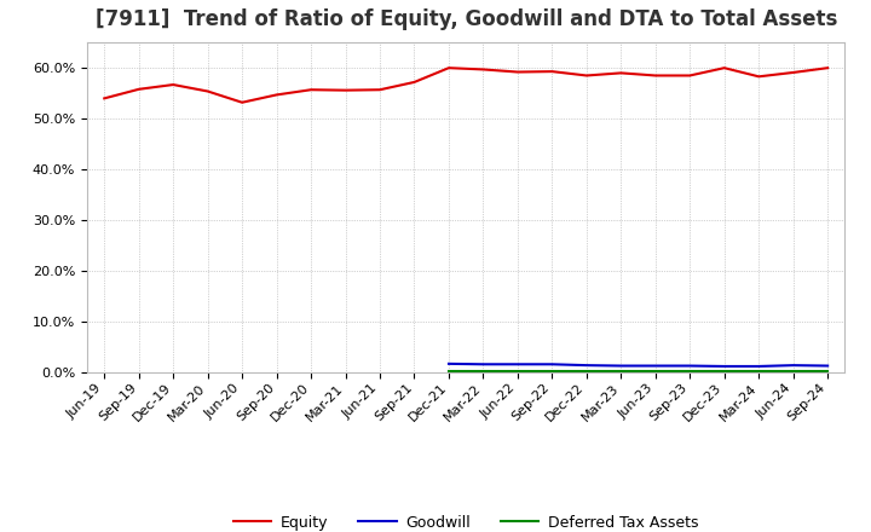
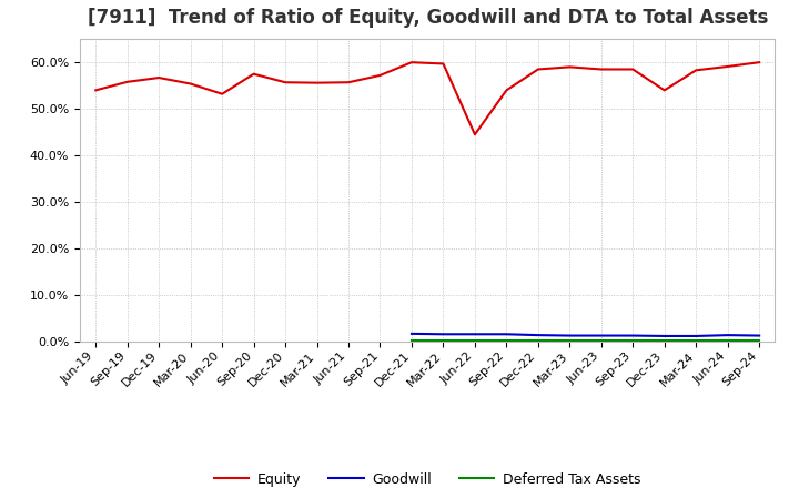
Equity/Sep-20: 54.7% -> 57.5%
Equity/Jun-22: 59.2% -> 44.5%
Equity/Sep-22: 59.3% -> 54.0%
Equity/Dec-23: 60.0% -> 54.0%
